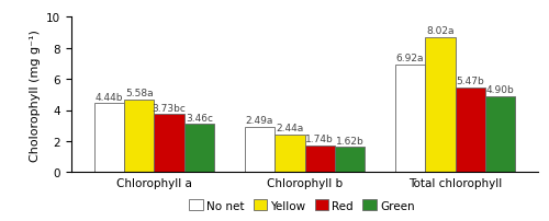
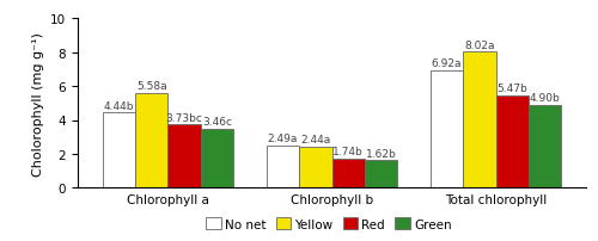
Yellow/Chlorophyll a: 4.7 -> 5.6
Green/Chlorophyll a: 3.1 -> 3.5
No net/Chlorophyll b: 2.9 -> 2.5
Yellow/Total chlorophyll: 8.7 -> 8.0
